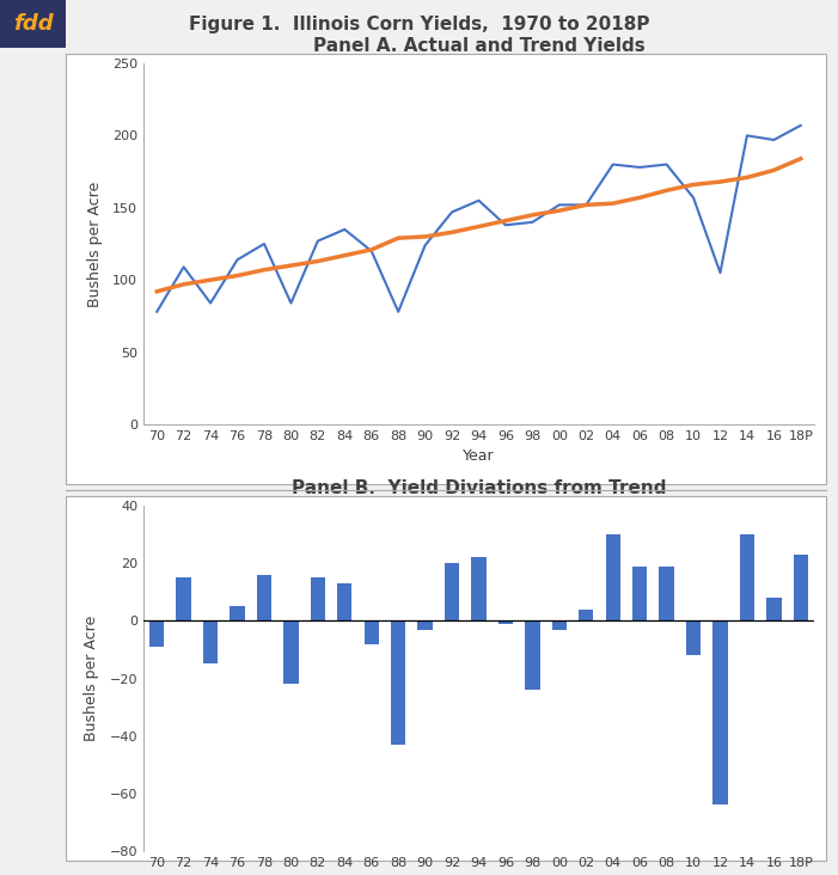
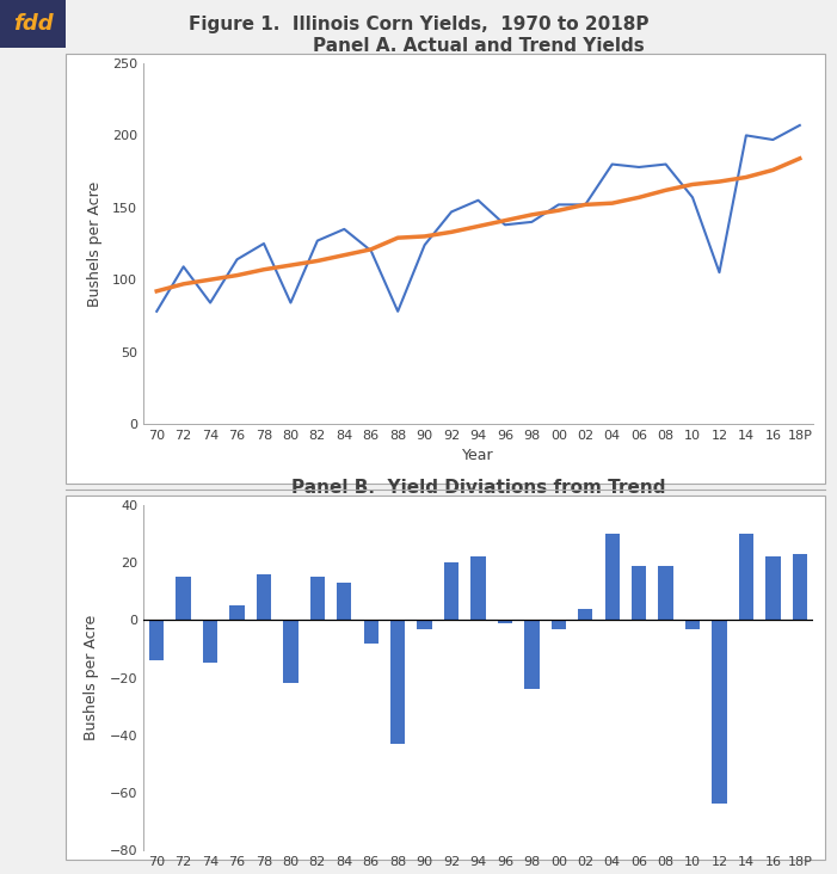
Panel B. Yield Diviations from Trend/70: -9 -> -14
Panel B. Yield Diviations from Trend/10: -12 -> -3
Panel B. Yield Diviations from Trend/16: 8 -> 22
